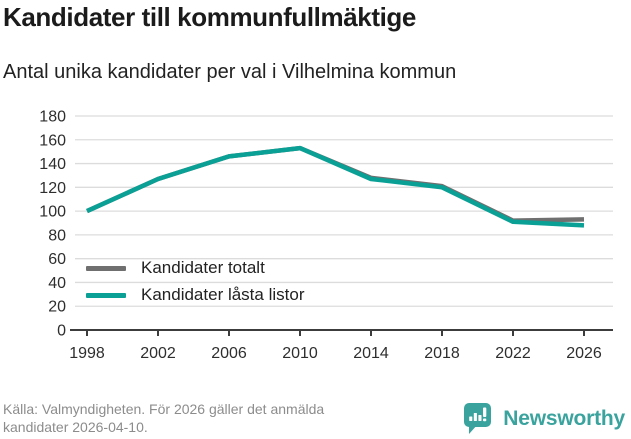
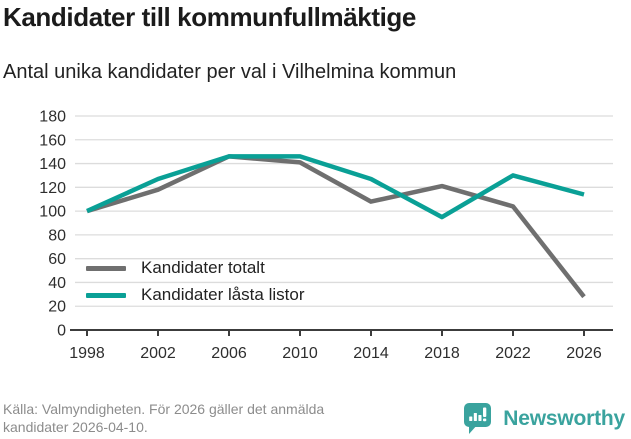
Kandidater totalt/2002: 127 -> 118
Kandidater totalt/2010: 153 -> 141
Kandidater låsta listor/2010: 153 -> 146
Kandidater totalt/2014: 128 -> 108
Kandidater låsta listor/2018: 120 -> 95
Kandidater totalt/2022: 92 -> 104
Kandidater låsta listor/2022: 91 -> 130
Kandidater totalt/2026: 93 -> 28
Kandidater låsta listor/2026: 88 -> 114
